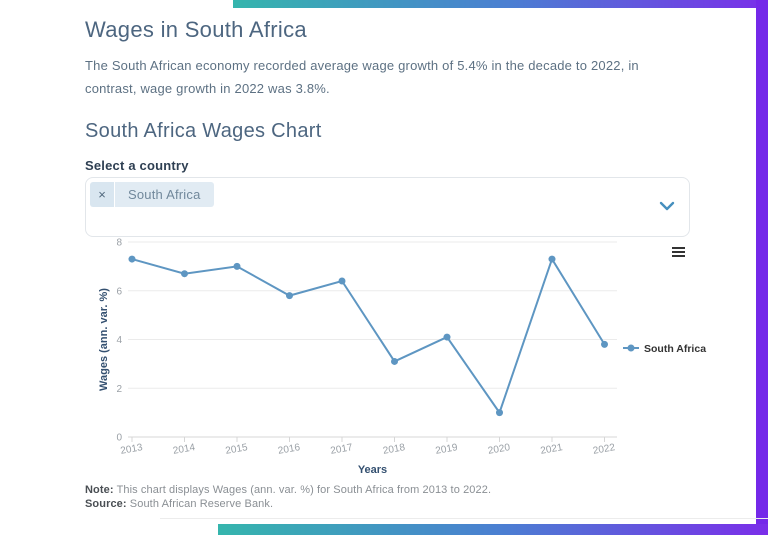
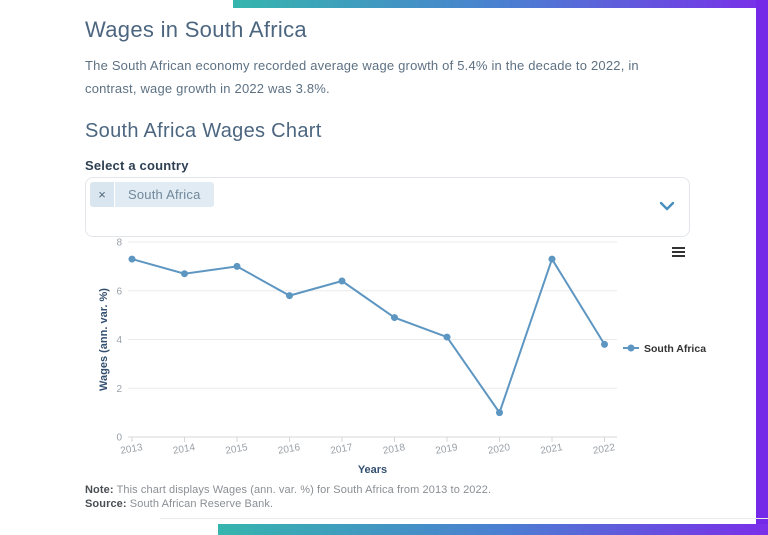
2018: 3.1 -> 4.9
